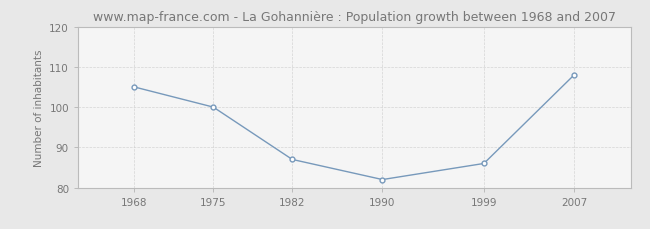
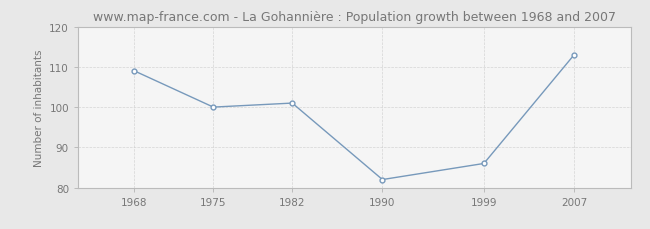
1968: 105 -> 109
1982: 87 -> 101
2007: 108 -> 113
